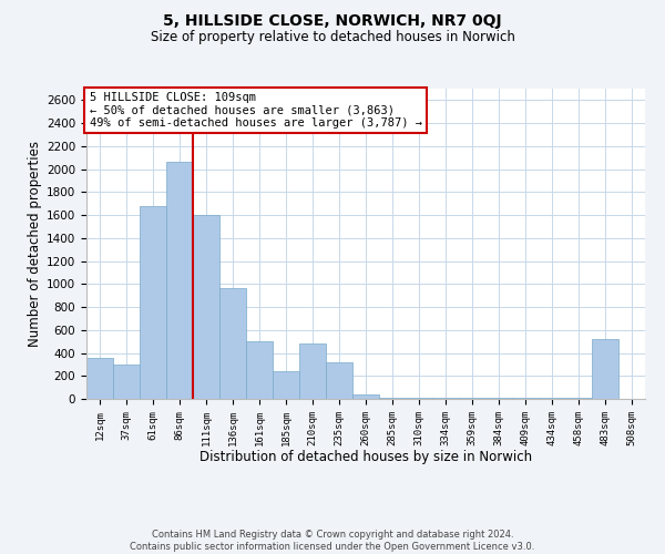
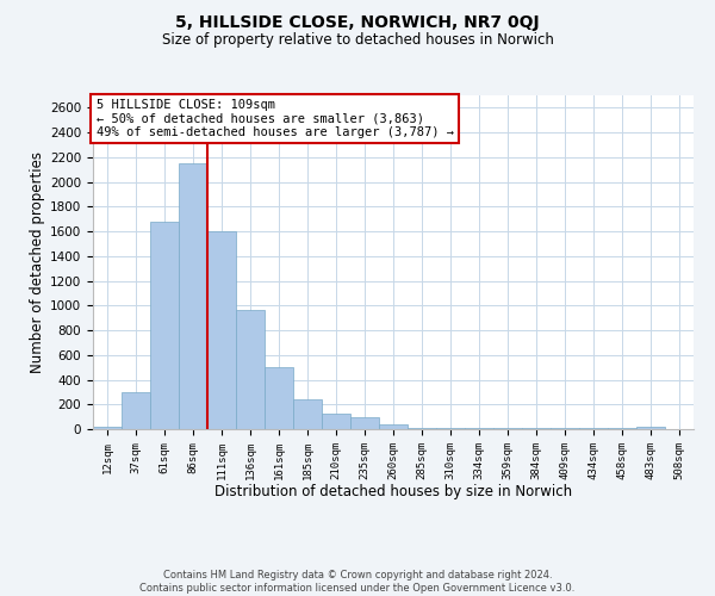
12sqm: 360 -> 20
86sqm: 2060 -> 2150
210sqm: 480 -> 130
235sqm: 320 -> 100
483sqm: 520 -> 20
